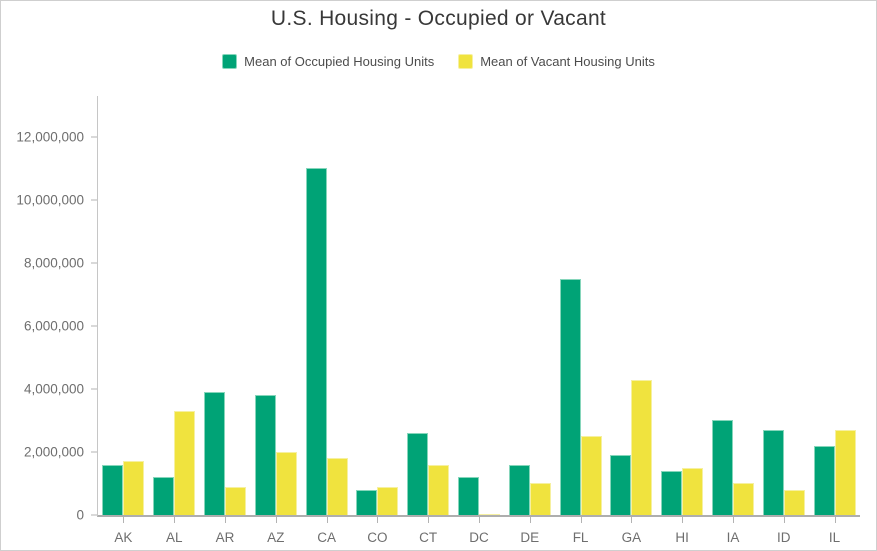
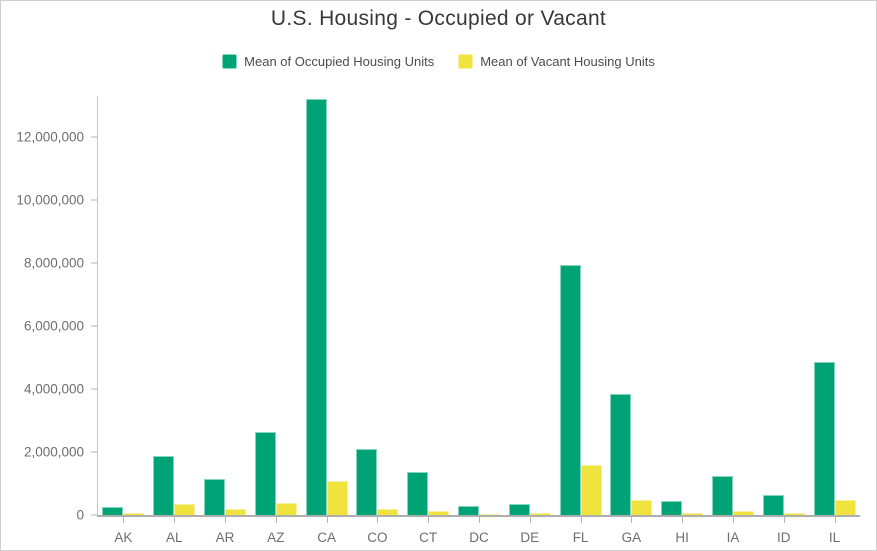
Mean of Occupied Housing Units/AK: 1600000 -> 200000
Mean of Vacant Housing Units/AK: 1700000 -> 100000
Mean of Occupied Housing Units/AL: 1200000 -> 1900000
Mean of Vacant Housing Units/AL: 3300000 -> 400000
Mean of Occupied Housing Units/AR: 3900000 -> 1100000
Mean of Vacant Housing Units/AR: 900000 -> 200000
Mean of Occupied Housing Units/AZ: 3800000 -> 2600000
Mean of Vacant Housing Units/AZ: 2000000 -> 400000
Mean of Occupied Housing Units/CA: 11000000 -> 13200000
Mean of Vacant Housing Units/CA: 1800000 -> 1100000
Mean of Occupied Housing Units/CO: 800000 -> 2100000
Mean of Vacant Housing Units/CO: 900000 -> 200000
Mean of Occupied Housing Units/CT: 2600000 -> 1400000
Mean of Vacant Housing Units/CT: 1600000 -> 100000
Mean of Occupied Housing Units/DC: 1200000 -> 300000
Mean of Occupied Housing Units/DE: 1600000 -> 400000
Mean of Vacant Housing Units/DE: 1000000 -> 100000
Mean of Occupied Housing Units/FL: 7500000 -> 8000000
Mean of Vacant Housing Units/FL: 2500000 -> 1600000
Mean of Occupied Housing Units/GA: 1900000 -> 3800000
Mean of Vacant Housing Units/GA: 4300000 -> 500000
Mean of Occupied Housing Units/HI: 1400000 -> 500000
Mean of Vacant Housing Units/HI: 1500000 -> 100000
Mean of Occupied Housing Units/IA: 3000000 -> 1200000
Mean of Vacant Housing Units/IA: 1000000 -> 100000
Mean of Occupied Housing Units/ID: 2700000 -> 600000
Mean of Vacant Housing Units/ID: 800000 -> 100000
Mean of Occupied Housing Units/IL: 2200000 -> 4900000
Mean of Vacant Housing Units/IL: 2700000 -> 500000
